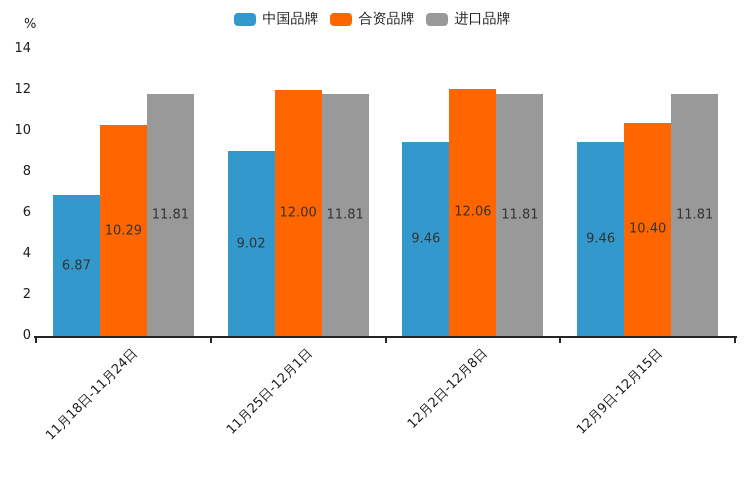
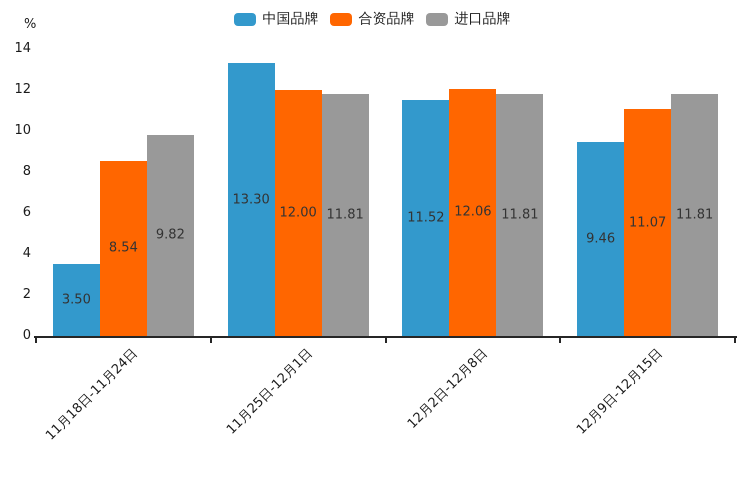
中国品牌/11月18日-11月24日: 6.87 -> 3.50
合资品牌/11月18日-11月24日: 10.29 -> 8.54
进口品牌/11月18日-11月24日: 11.81 -> 9.82
中国品牌/11月25日-12月1日: 9.02 -> 13.30
中国品牌/12月2日-12月8日: 9.46 -> 11.52
合资品牌/12月9日-12月15日: 10.40 -> 11.07
